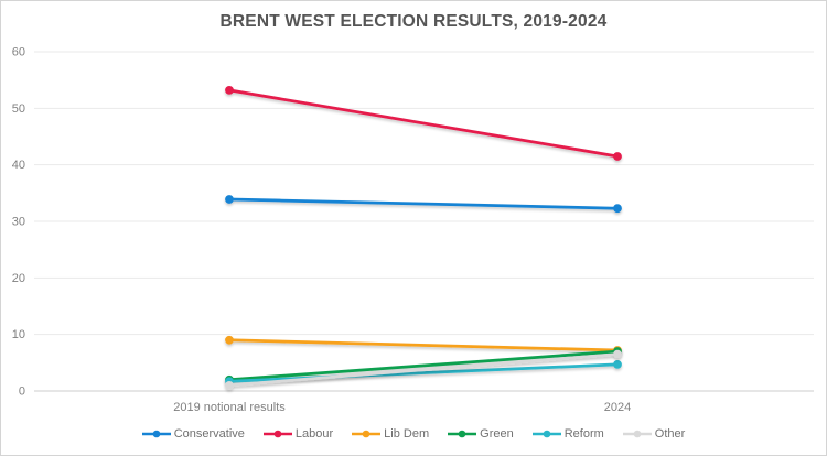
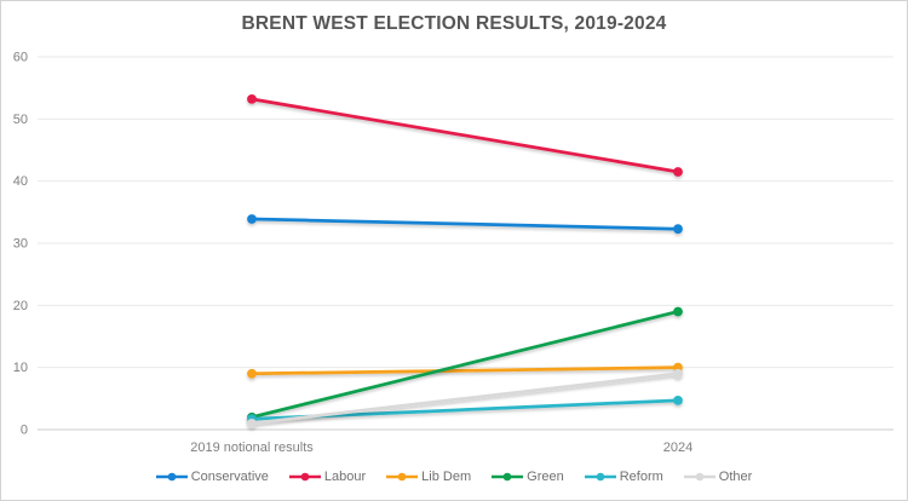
Lib Dem/2024: 7 -> 10
Green/2024: 7 -> 19
Other/2024: 6 -> 9
